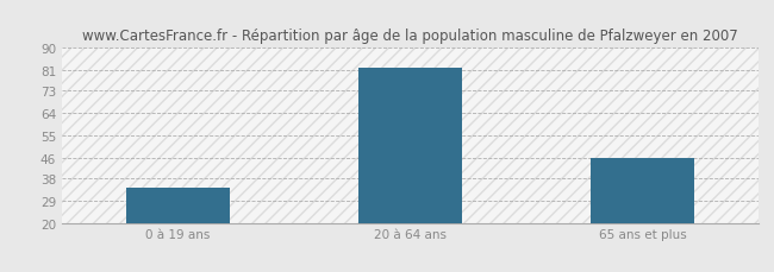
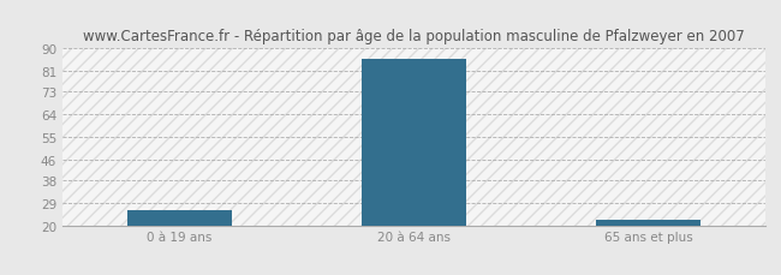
0 à 19 ans: 34 -> 26
20 à 64 ans: 82 -> 86
65 ans et plus: 46 -> 22
